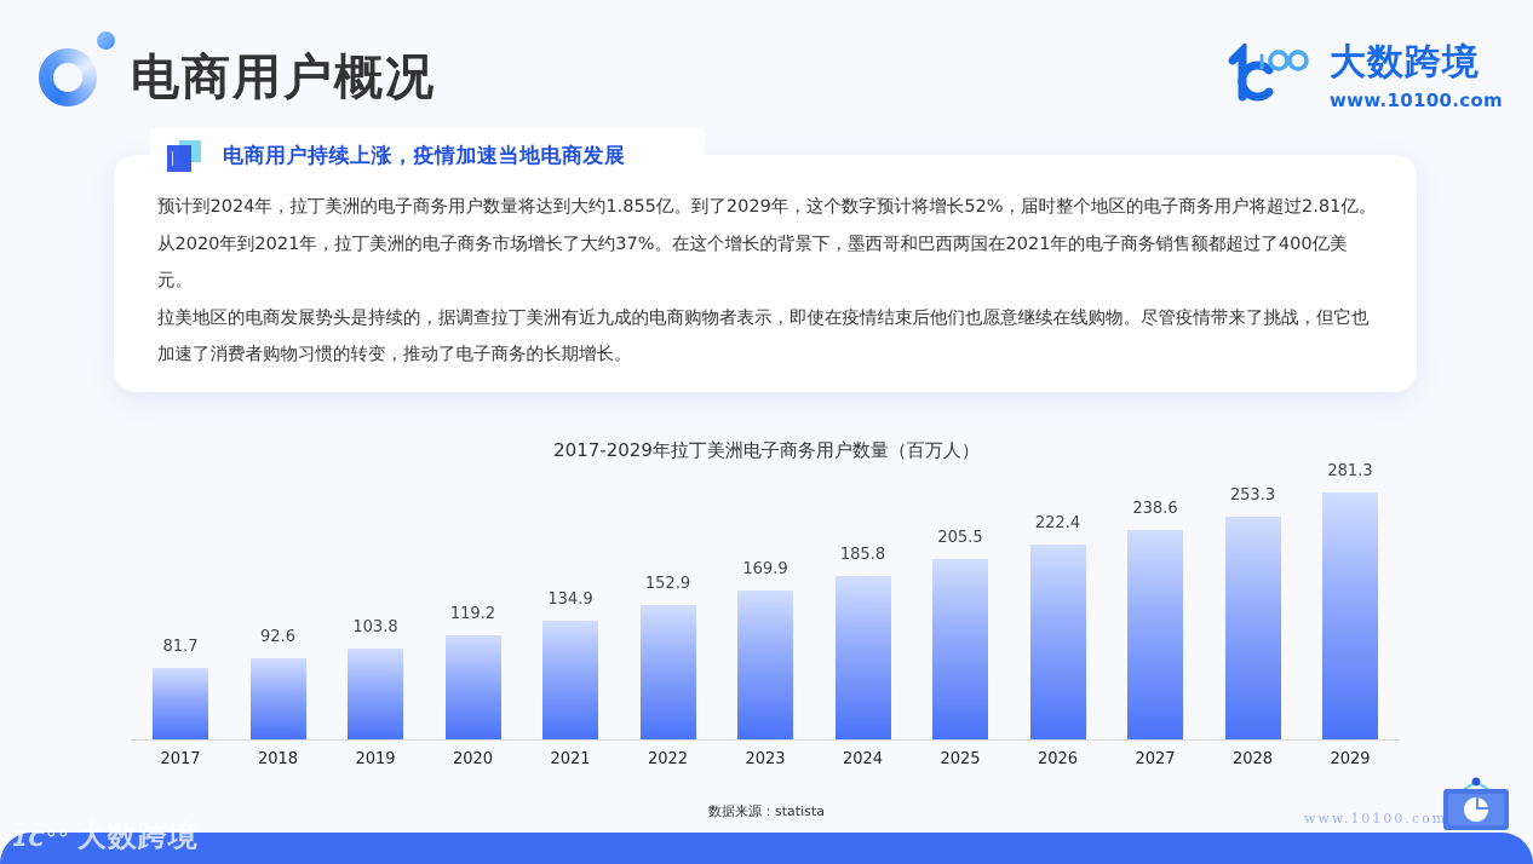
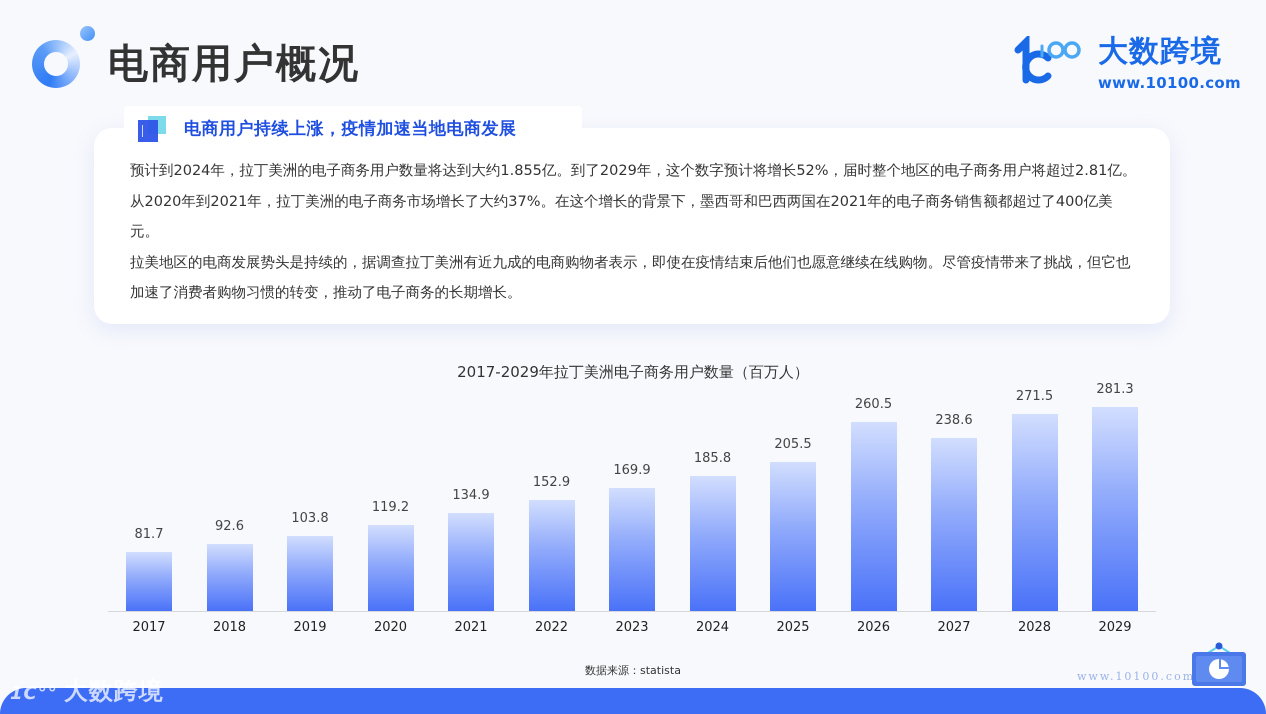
2026: 222.4 -> 260.5
2028: 253.3 -> 271.5
